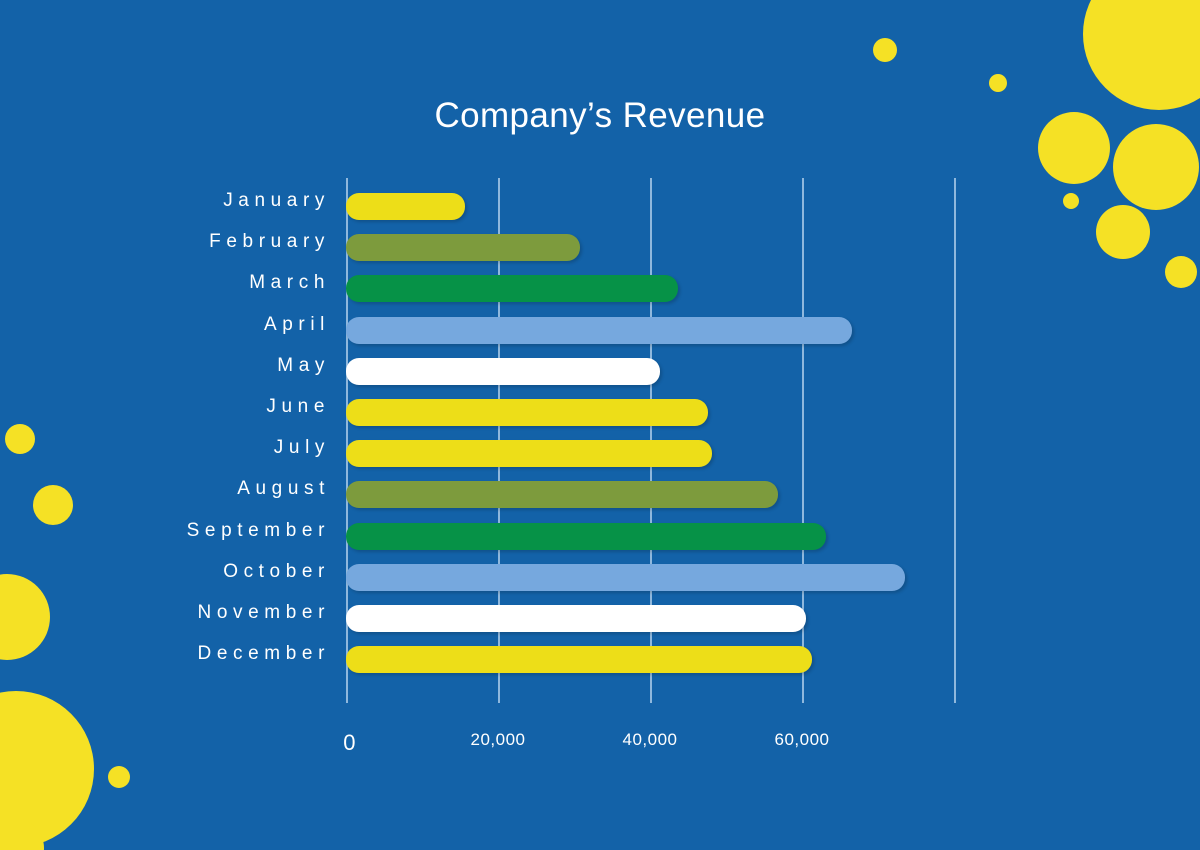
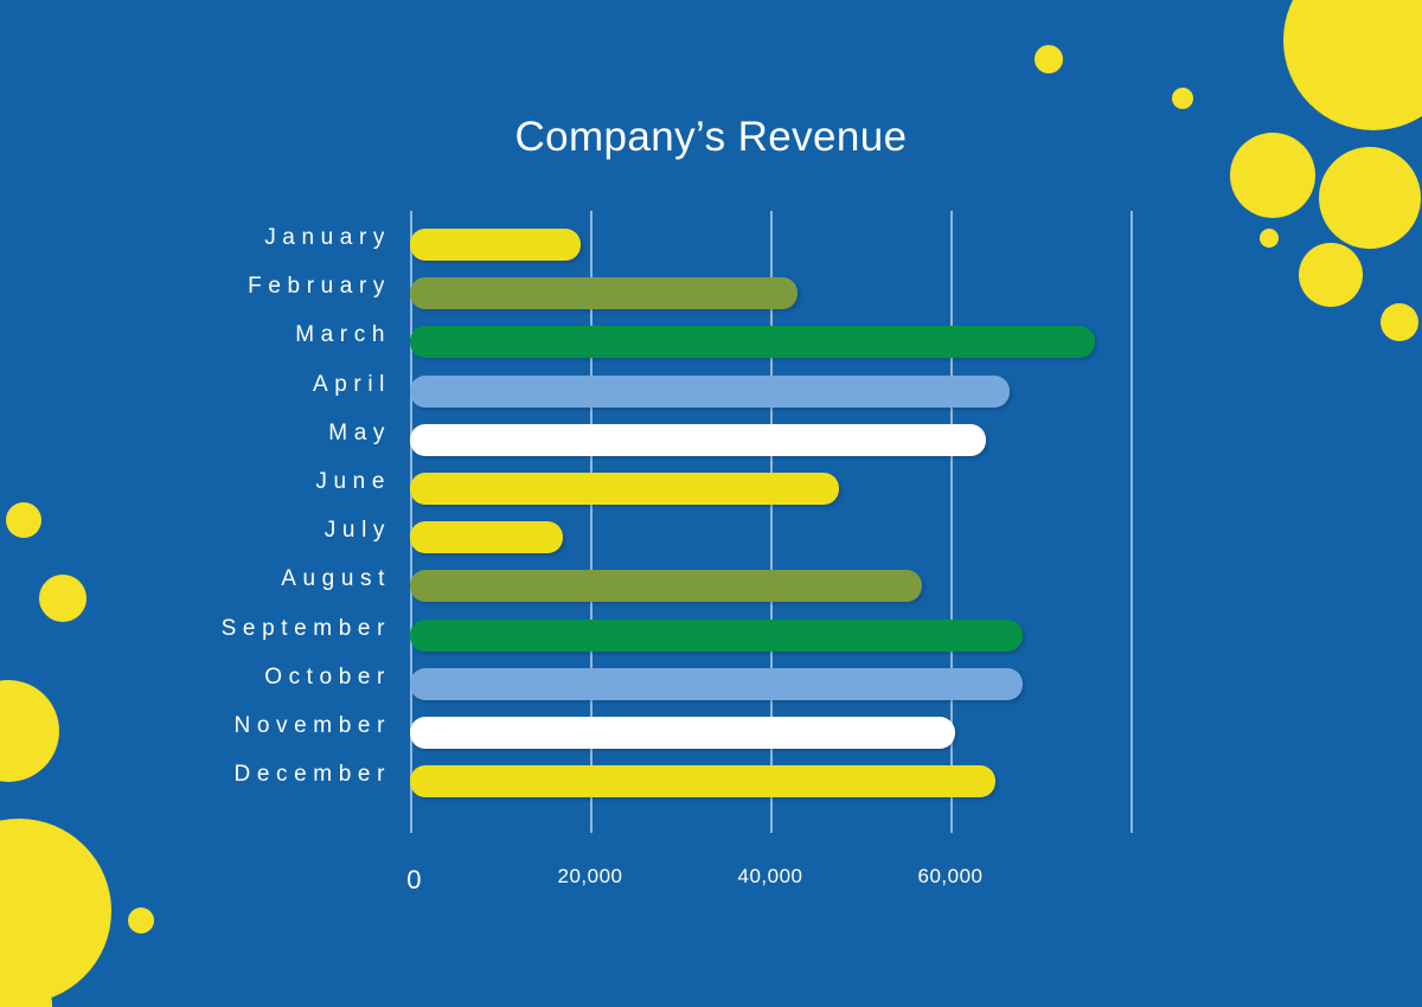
January: 16000 -> 19000
February: 31000 -> 43000
March: 44000 -> 76000
May: 41000 -> 64000
July: 48000 -> 17000
September: 63000 -> 68000
October: 74000 -> 68000
December: 61000 -> 65000
